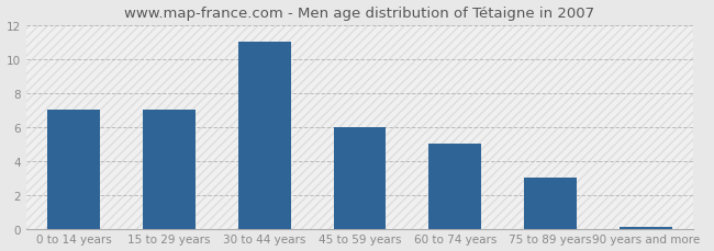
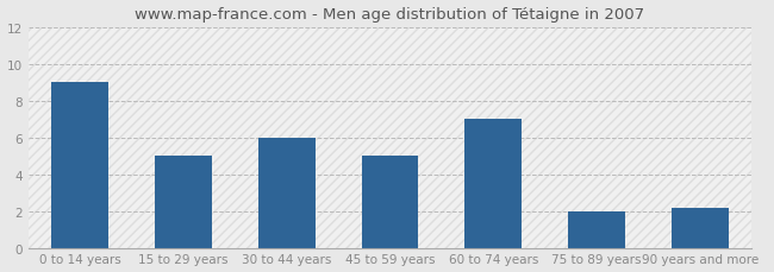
0 to 14 years: 7.0 -> 9.0
15 to 29 years: 7.0 -> 5.0
30 to 44 years: 11.0 -> 6.0
45 to 59 years: 6.0 -> 5.0
60 to 74 years: 5.0 -> 7.0
75 to 89 years: 3.0 -> 2.0
90 years and more: 0.1 -> 2.2
